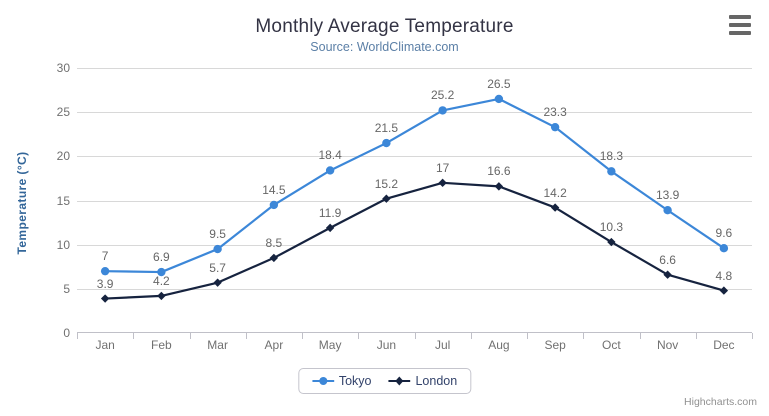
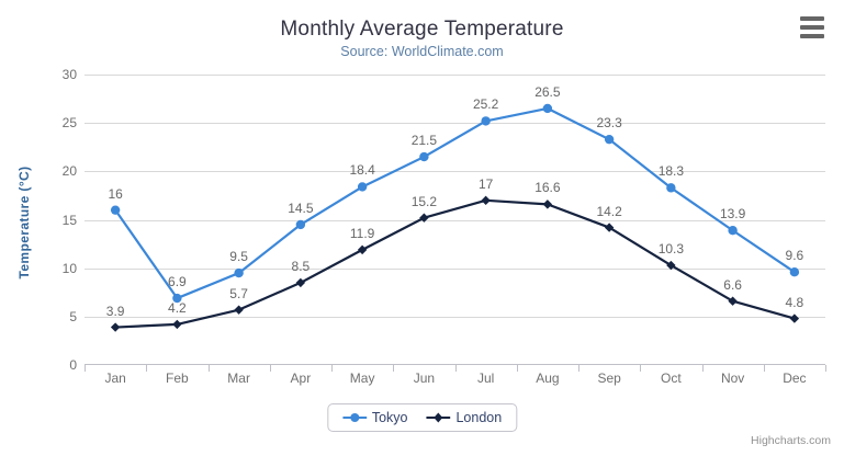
Tokyo/Jan: 7 -> 16
